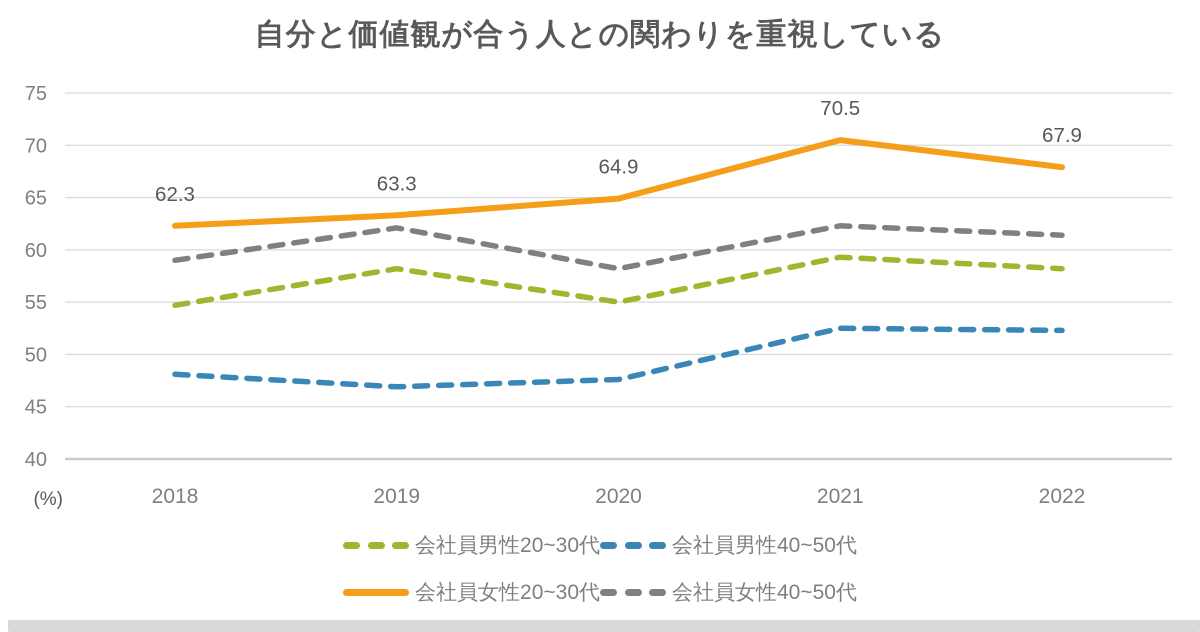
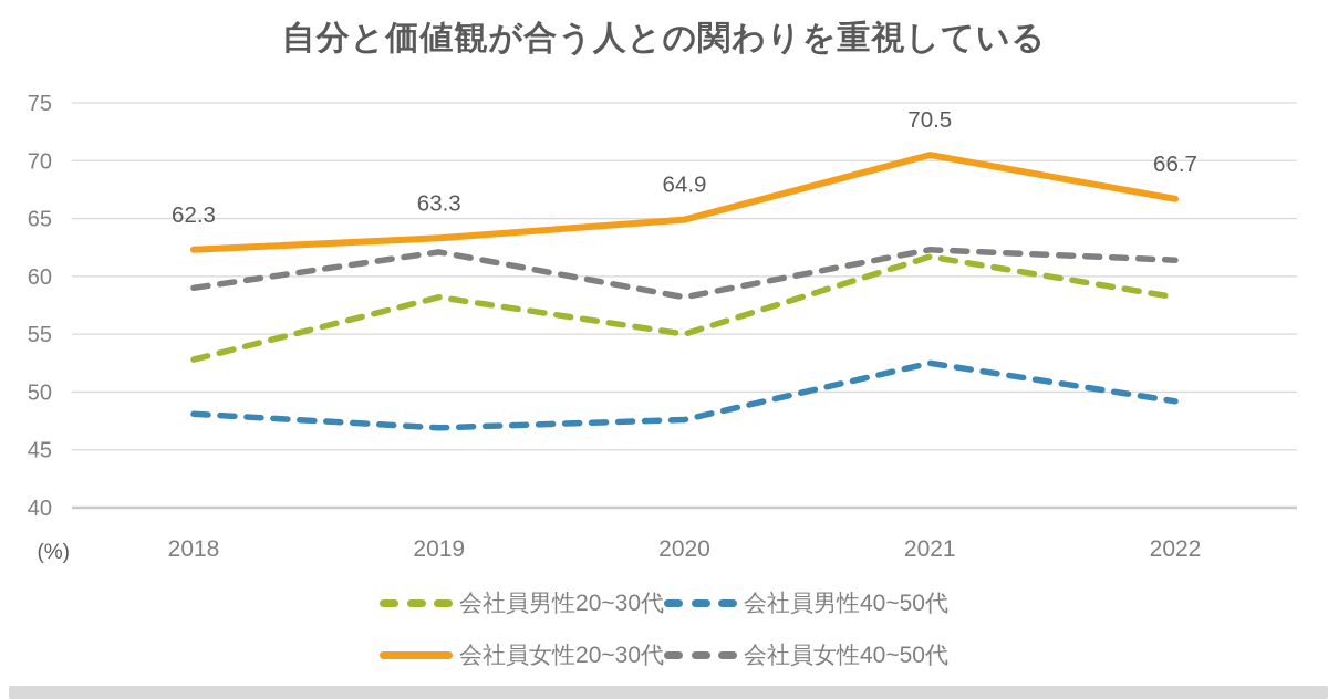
会社員男性20~30代/2018: 54.7 -> 52.8
会社員男性20~30代/2021: 59.3 -> 61.7
会社員男性40~50代/2022: 52.3 -> 49.2
会社員女性20~30代/2022: 67.9 -> 66.7
